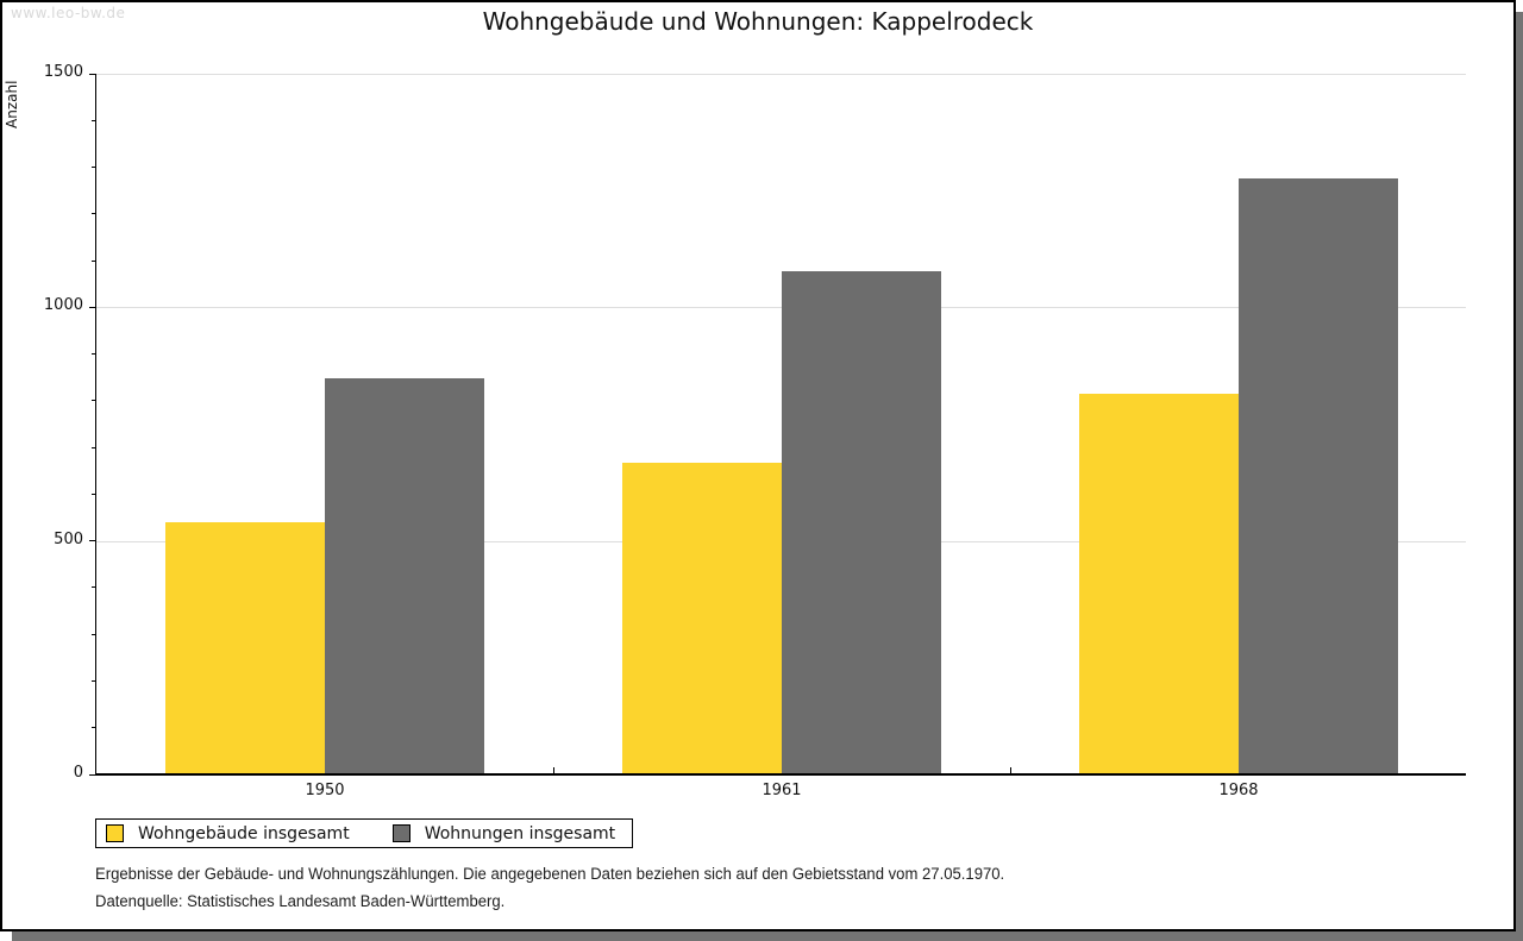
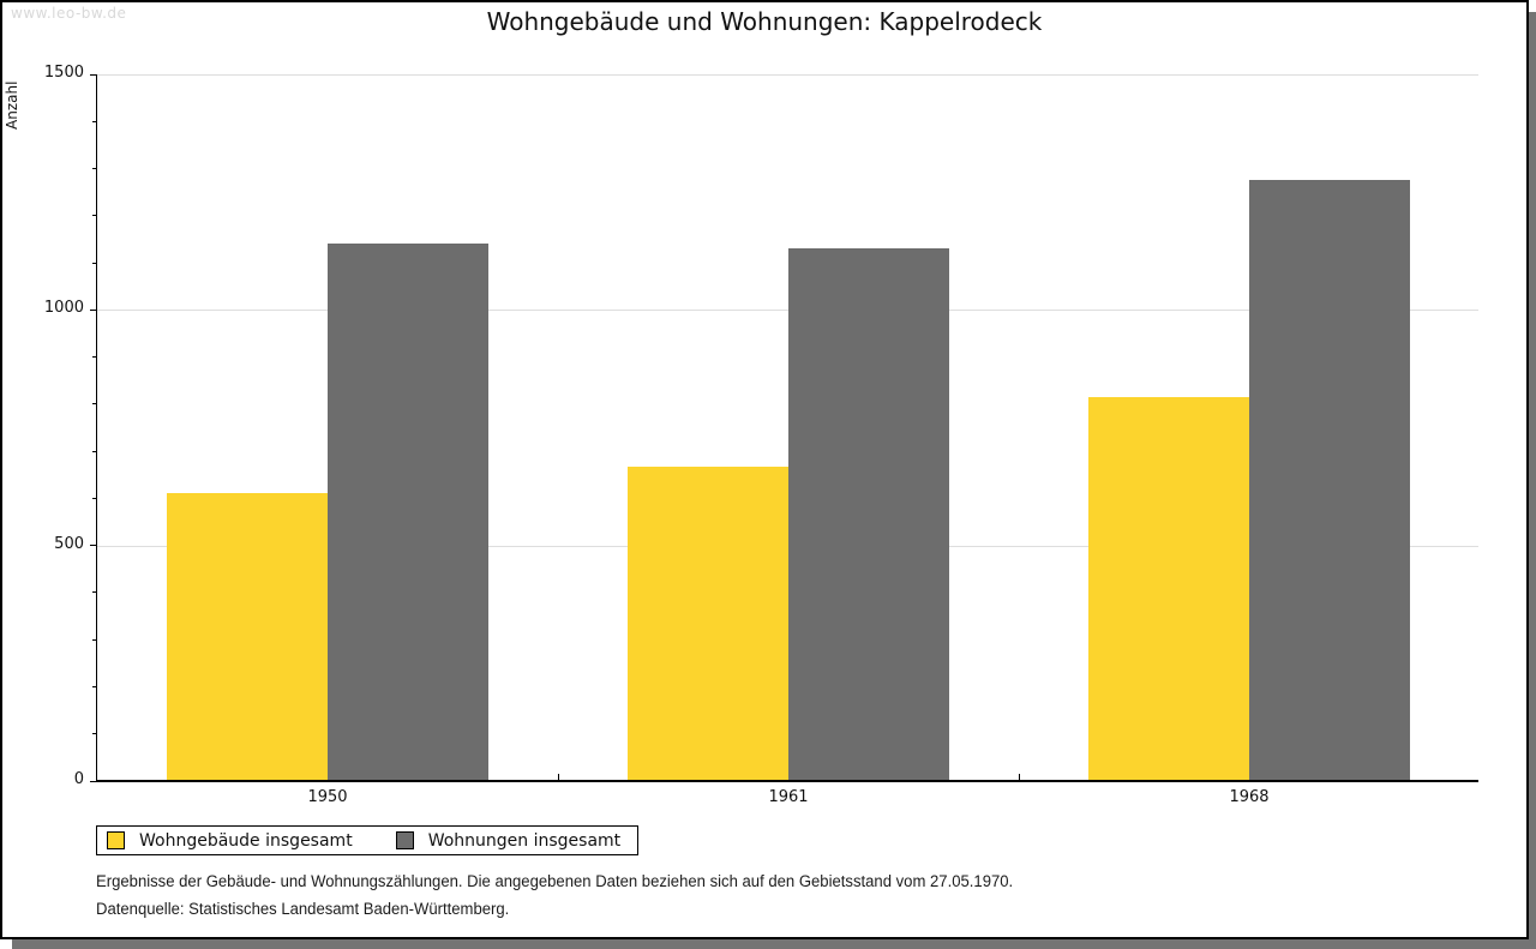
Wohngebäude insgesamt/1950: 540 -> 610
Wohnungen insgesamt/1950: 850 -> 1140
Wohnungen insgesamt/1961: 1080 -> 1130
